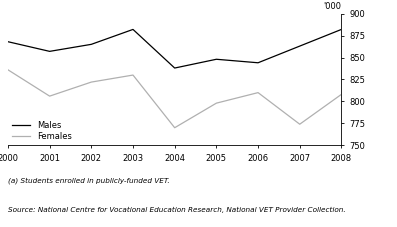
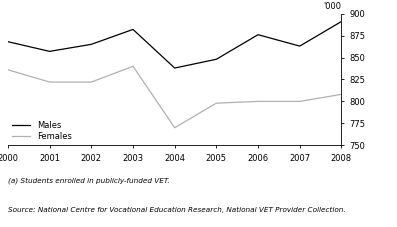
Females/2001: 806 -> 822
Females/2003: 830 -> 840
Males/2006: 844 -> 876
Females/2006: 810 -> 800
Females/2007: 774 -> 800
Males/2008: 882 -> 891
